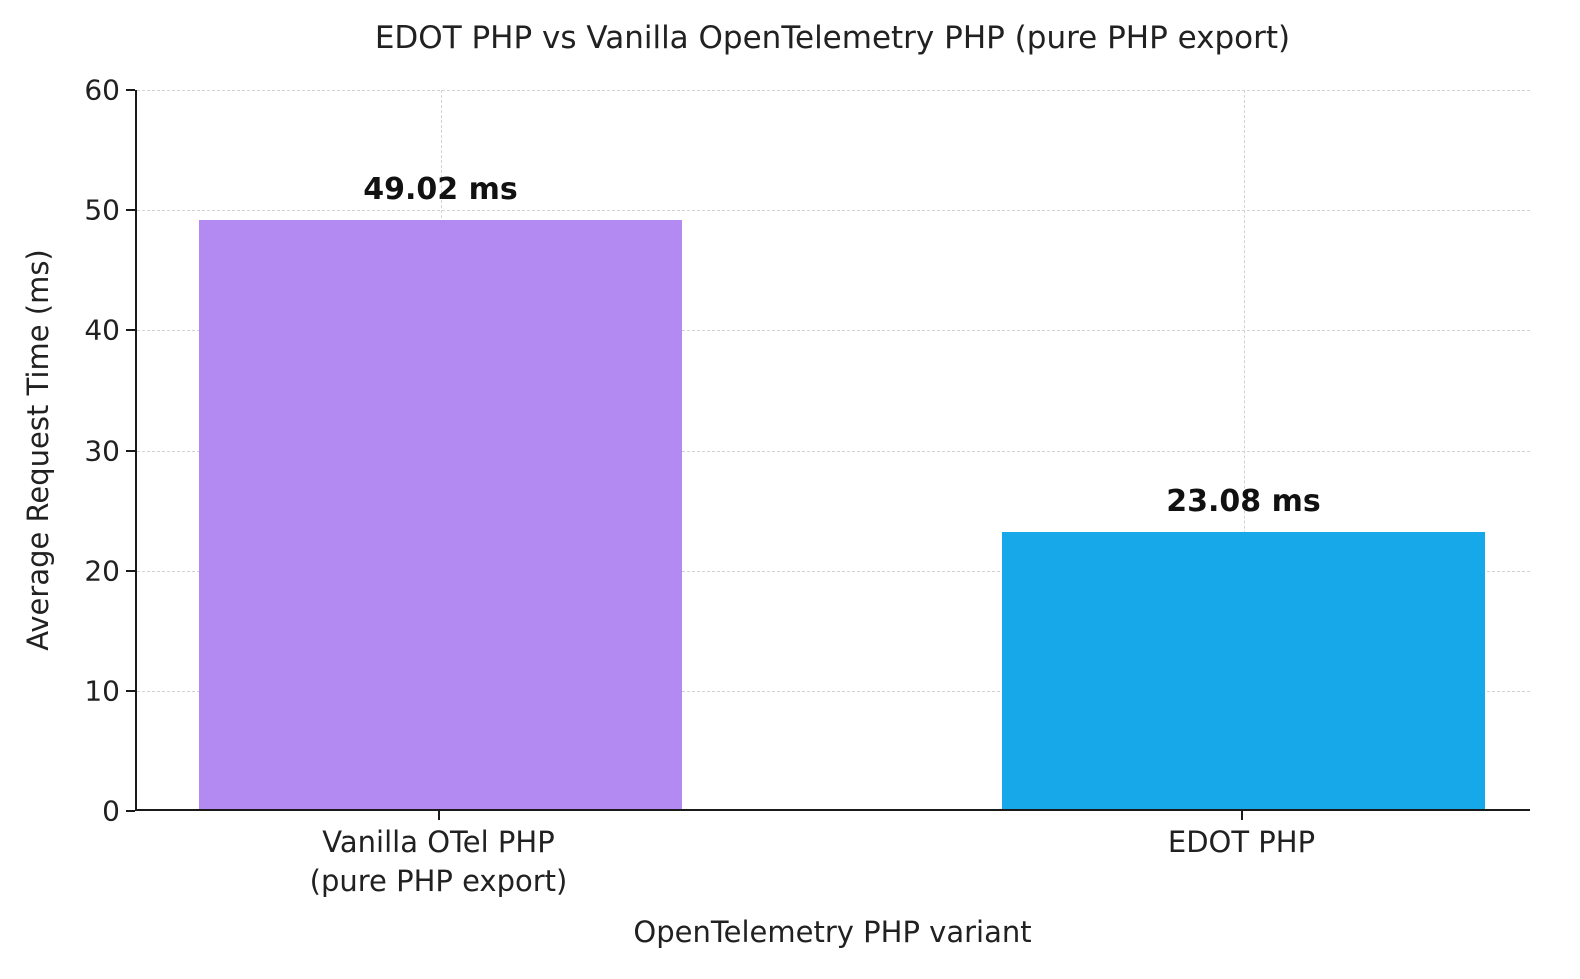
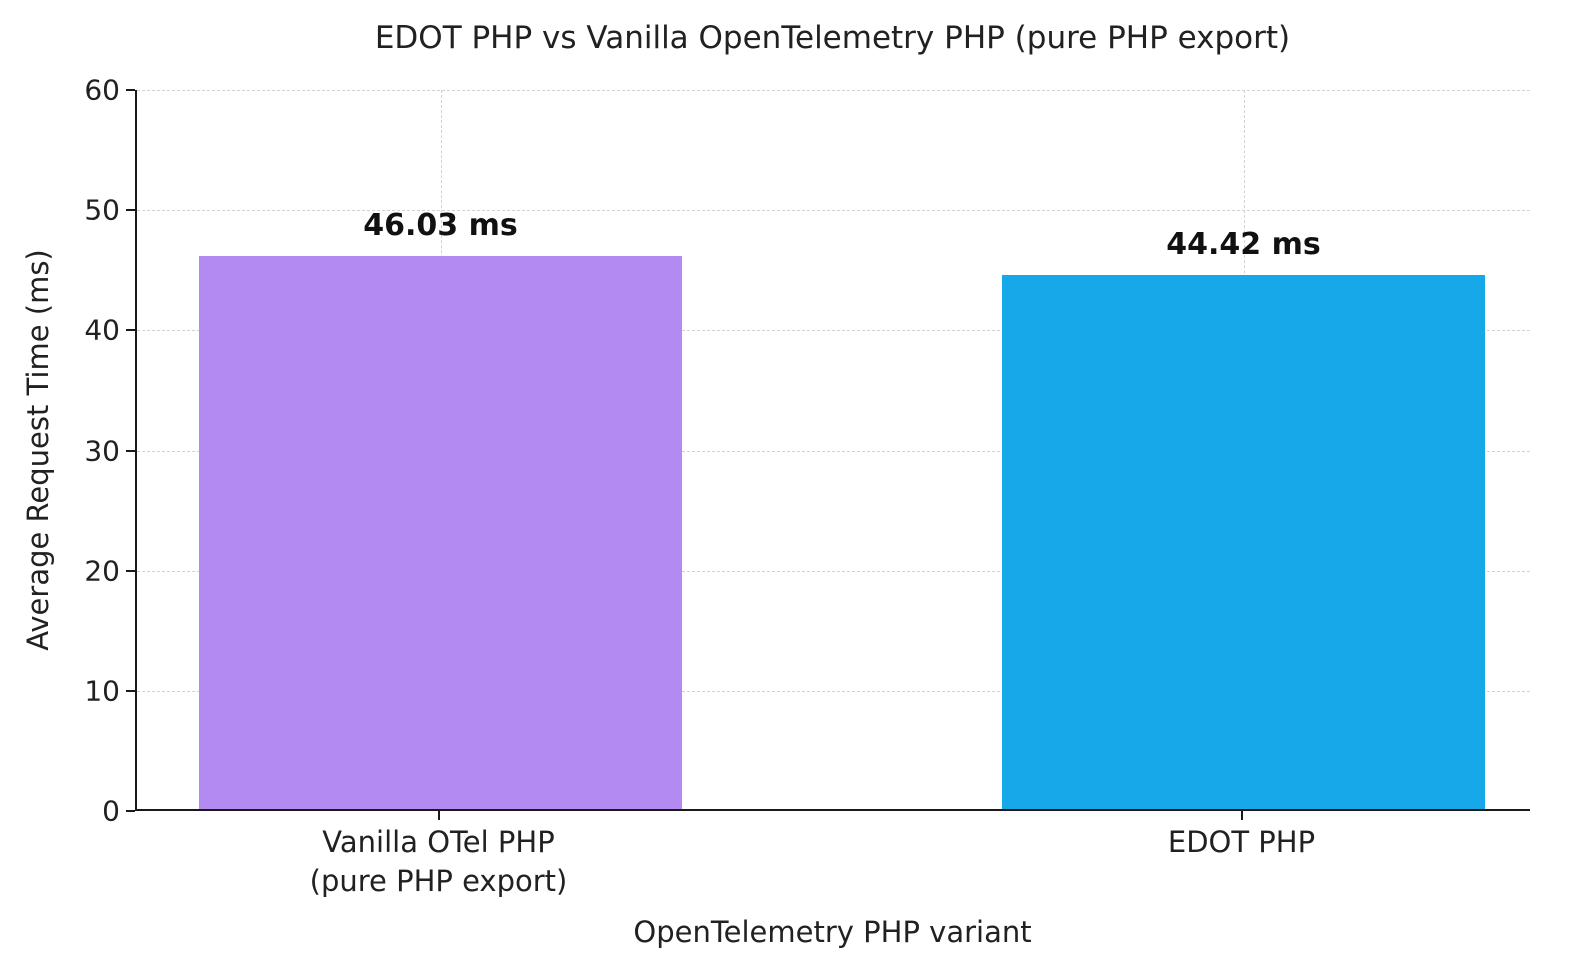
Vanilla OTel PHP (pure PHP export): 49.02 -> 46.03
EDOT PHP: 23.08 -> 44.42
